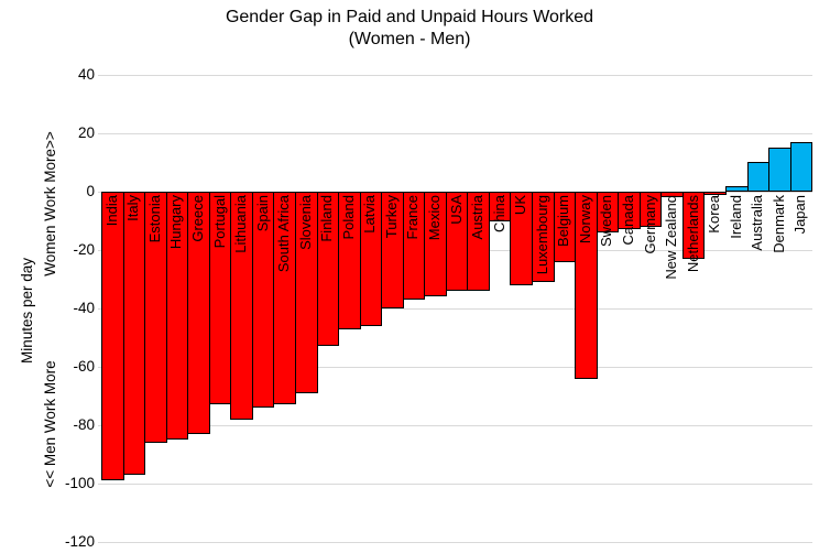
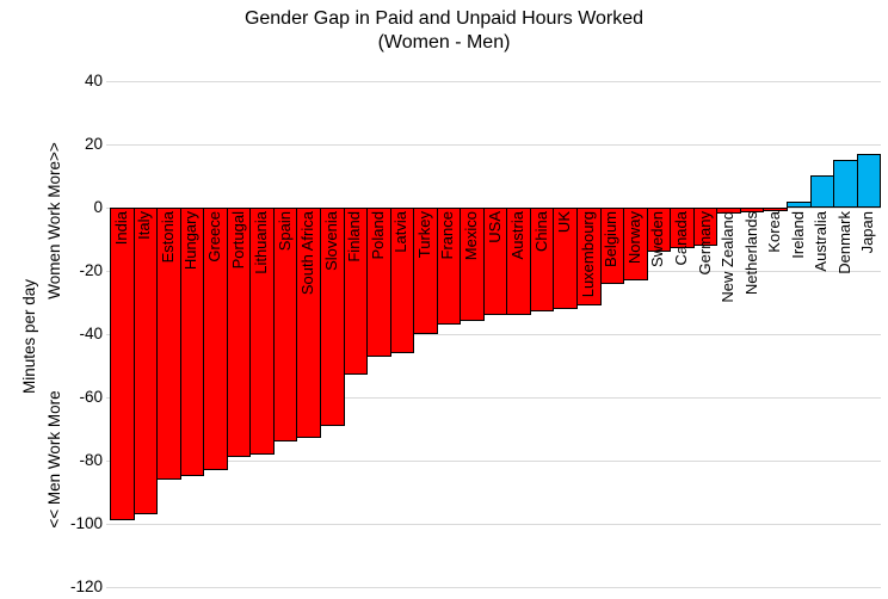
Portugal: -73 -> -79
China: -10 -> -33
Norway: -64 -> -23
Netherlands: -23 -> -2
